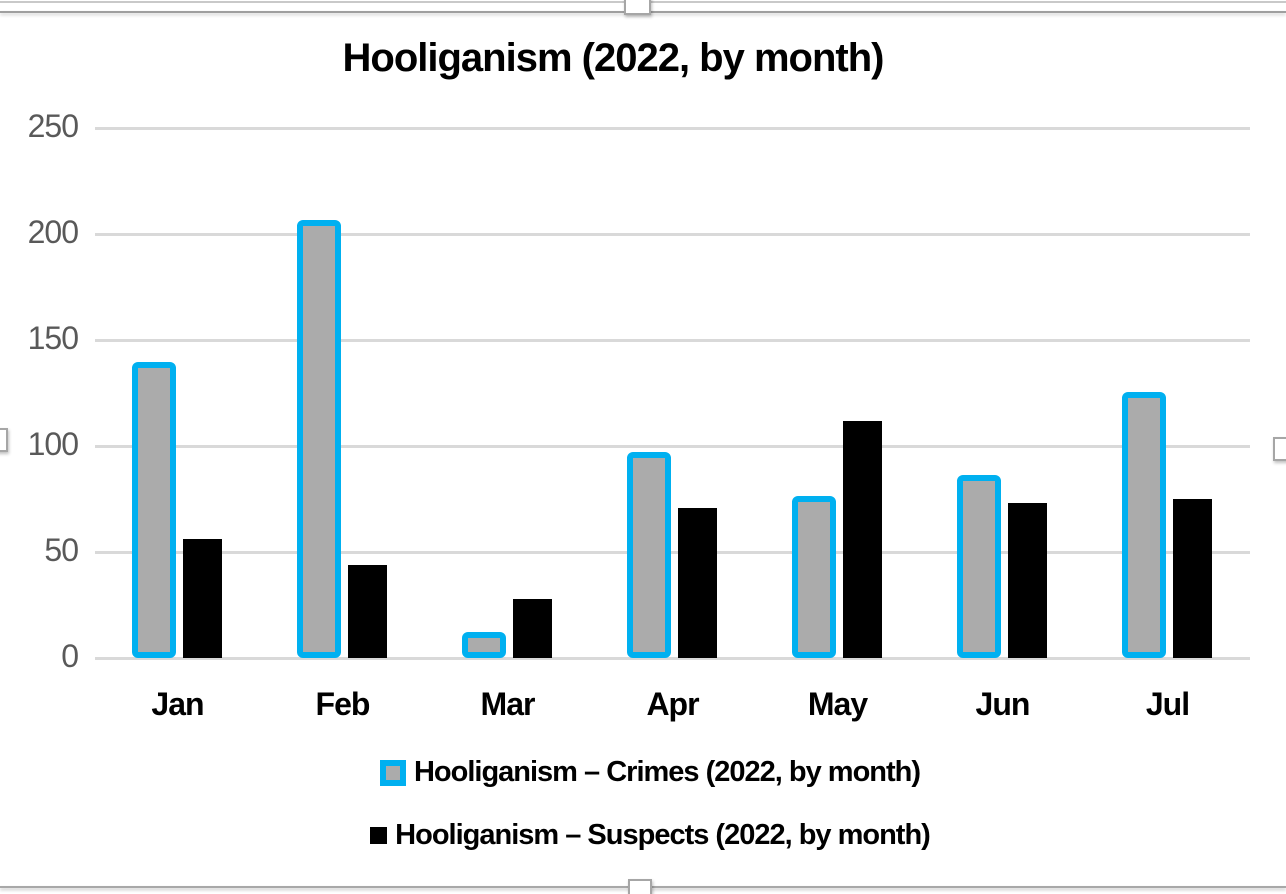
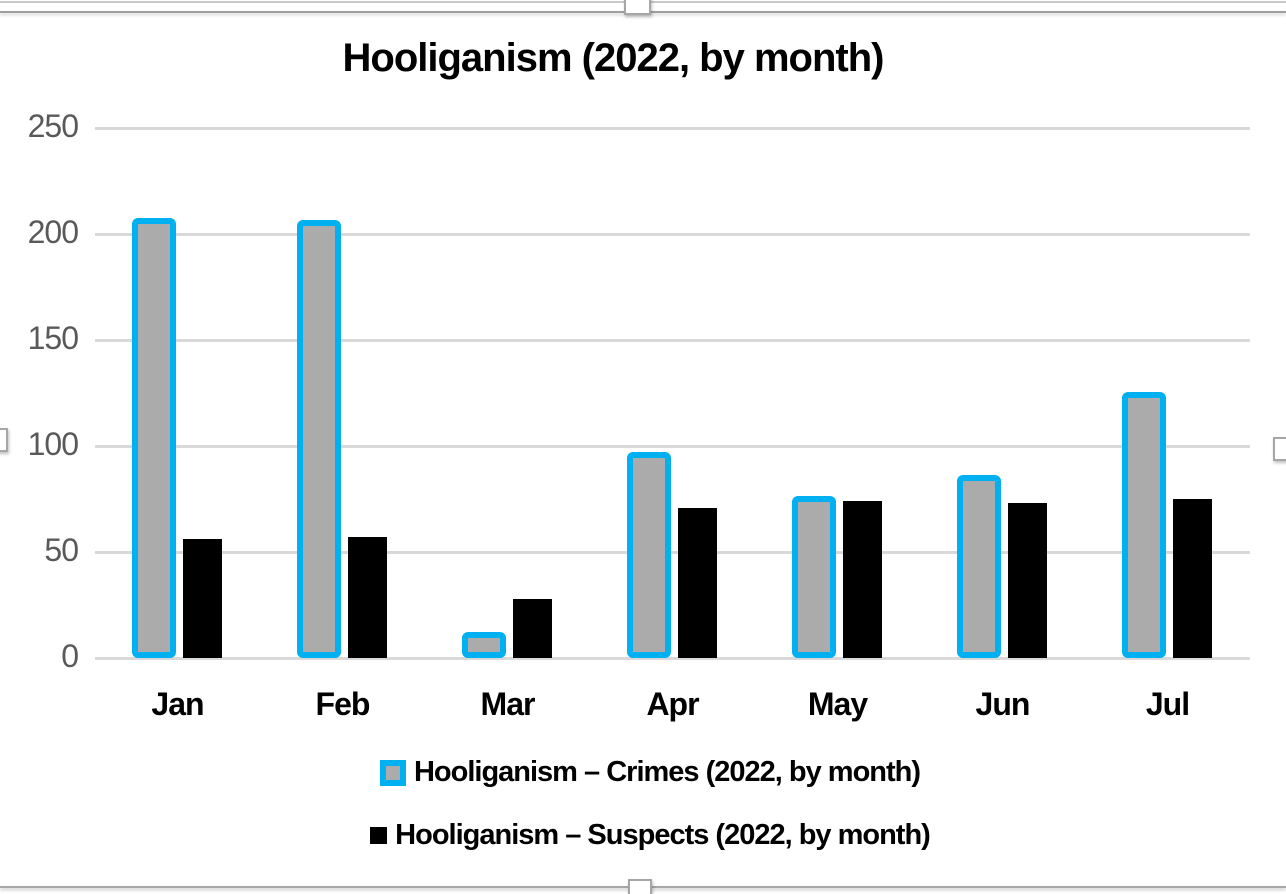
Hooliganism – Crimes (2022, by month)/Jan: 138 -> 206
Hooliganism – Suspects (2022, by month)/Feb: 44 -> 57
Hooliganism – Suspects (2022, by month)/May: 112 -> 74
